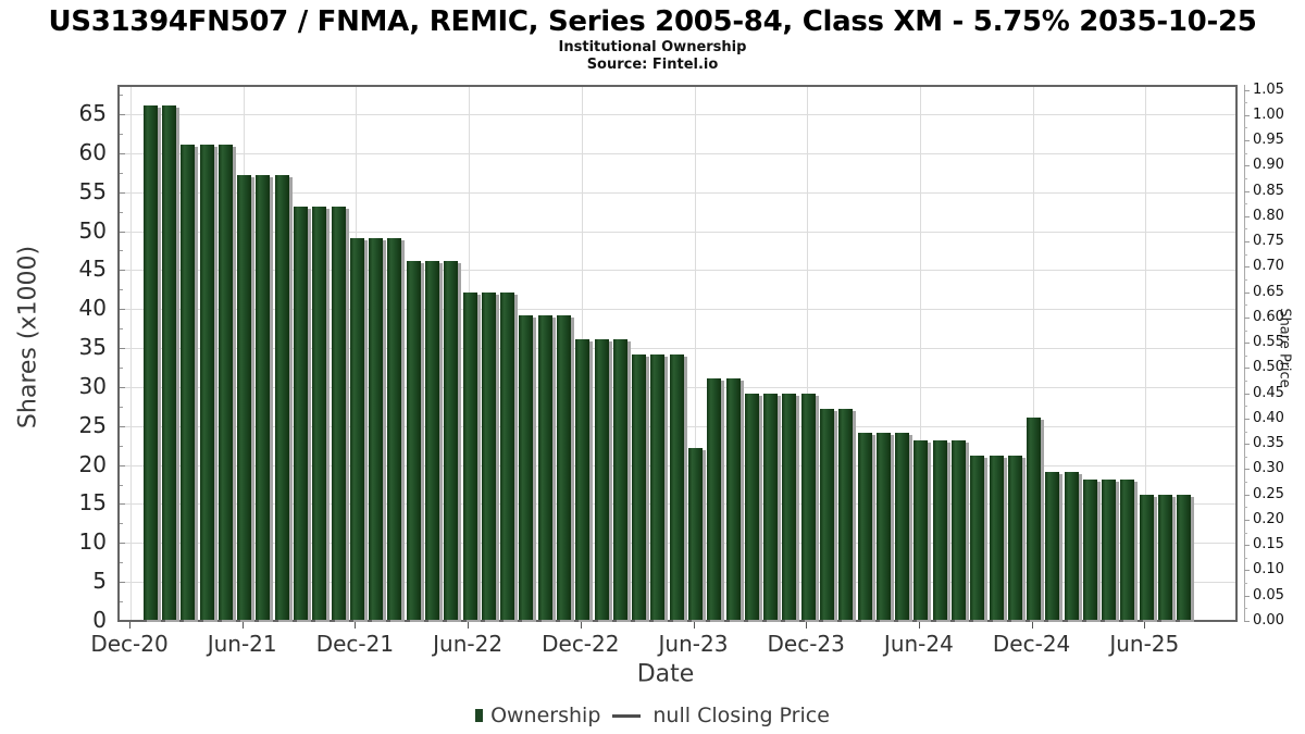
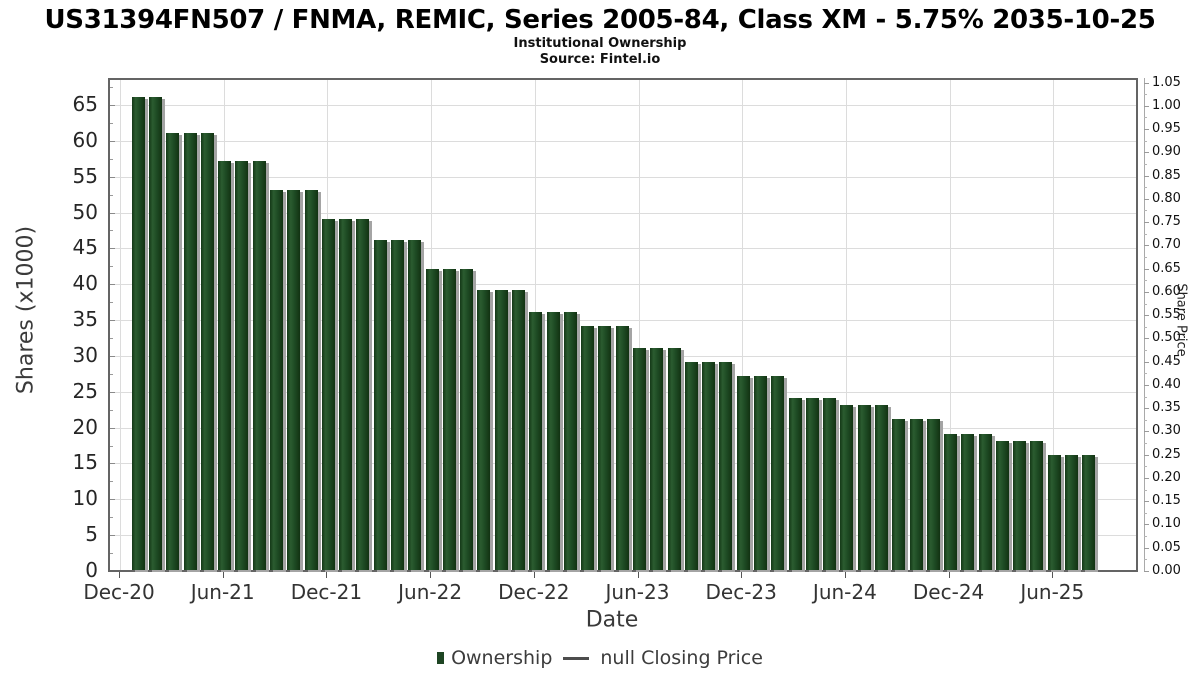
Jun-23: 22 -> 31
Dec-23: 29 -> 27
Dec-24: 26 -> 19
